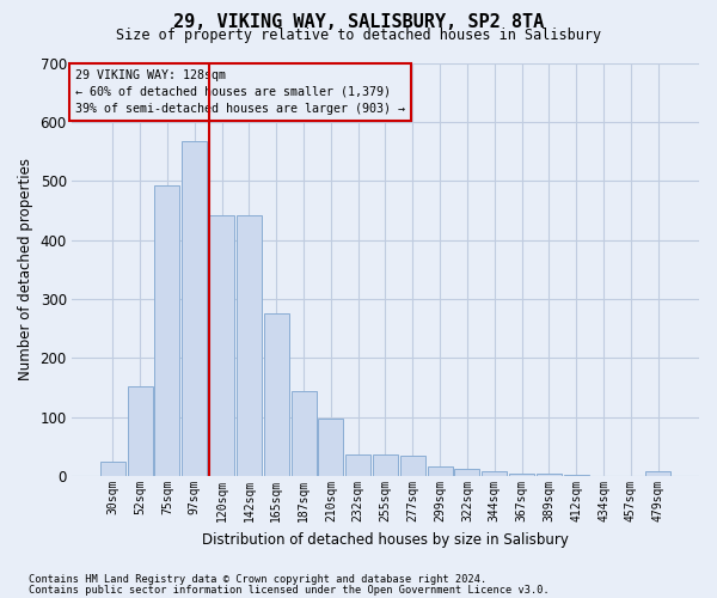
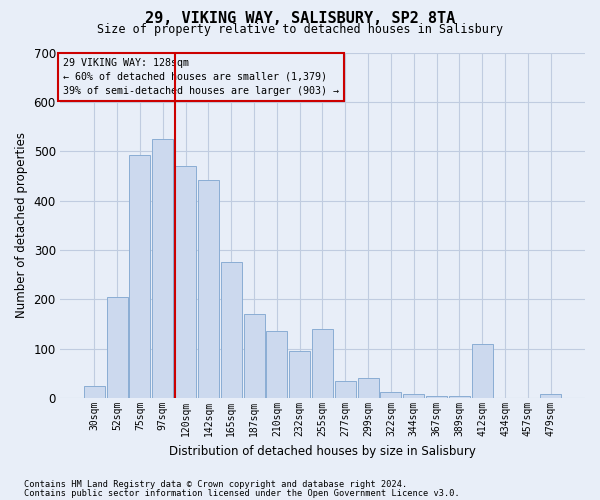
52sqm: 153 -> 205
97sqm: 568 -> 525
120sqm: 442 -> 470
187sqm: 145 -> 170
210sqm: 97 -> 135
232sqm: 37 -> 95
255sqm: 37 -> 140
299sqm: 16 -> 40
412sqm: 2 -> 110
